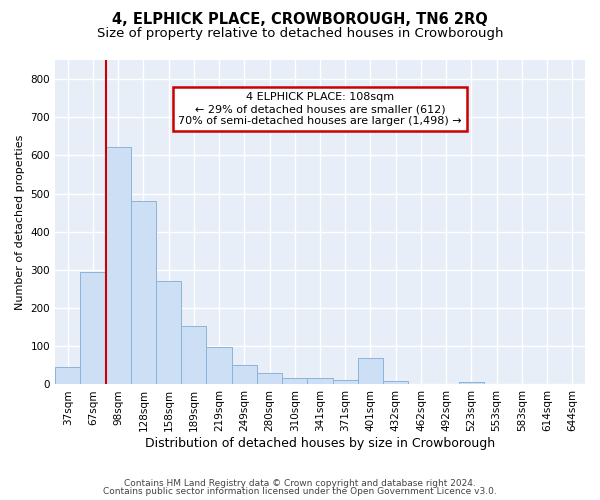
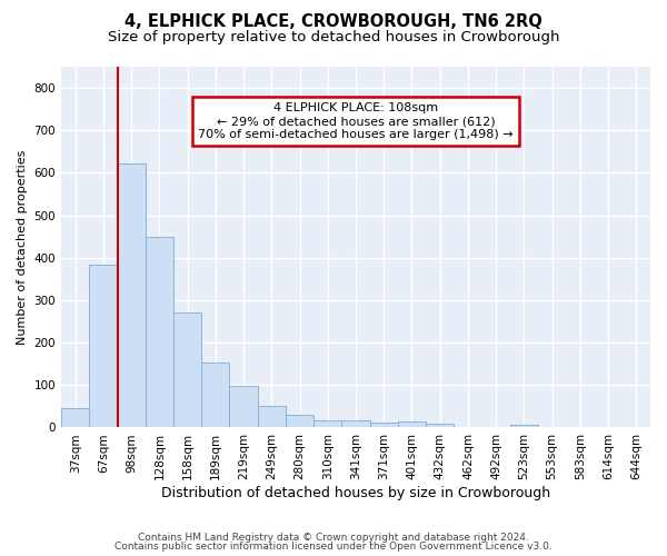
67sqm: 295 -> 383
128sqm: 480 -> 448
401sqm: 70 -> 15
